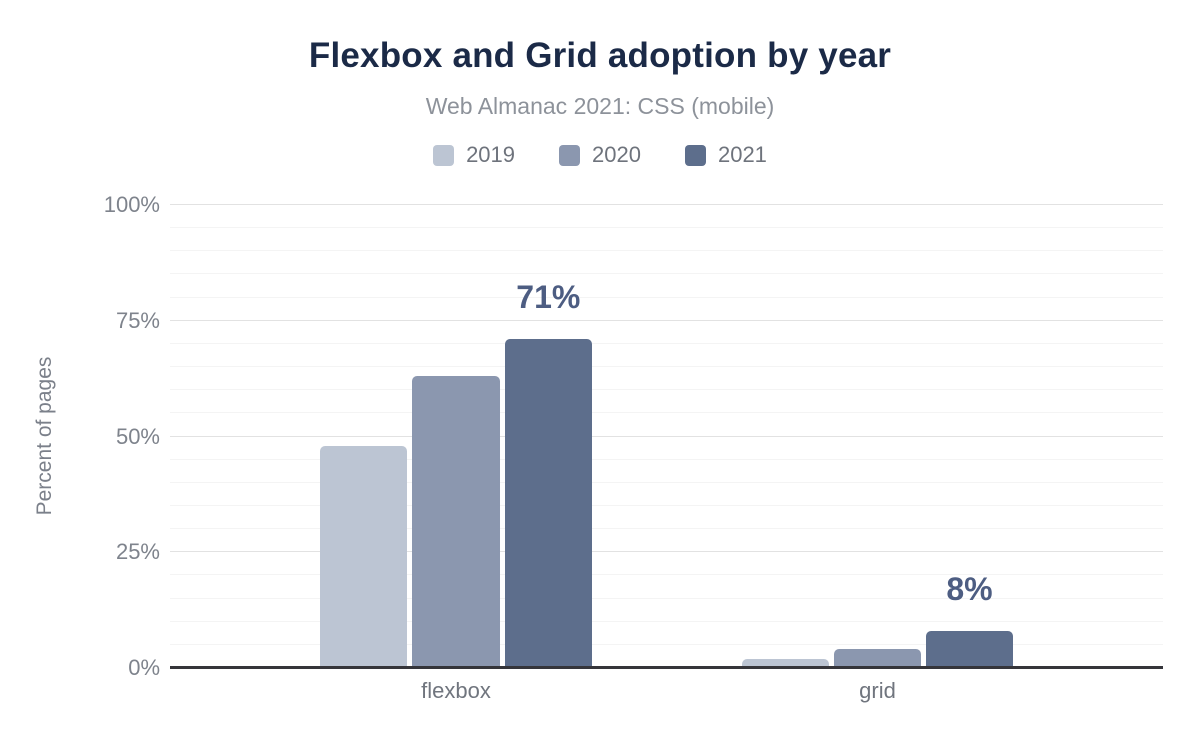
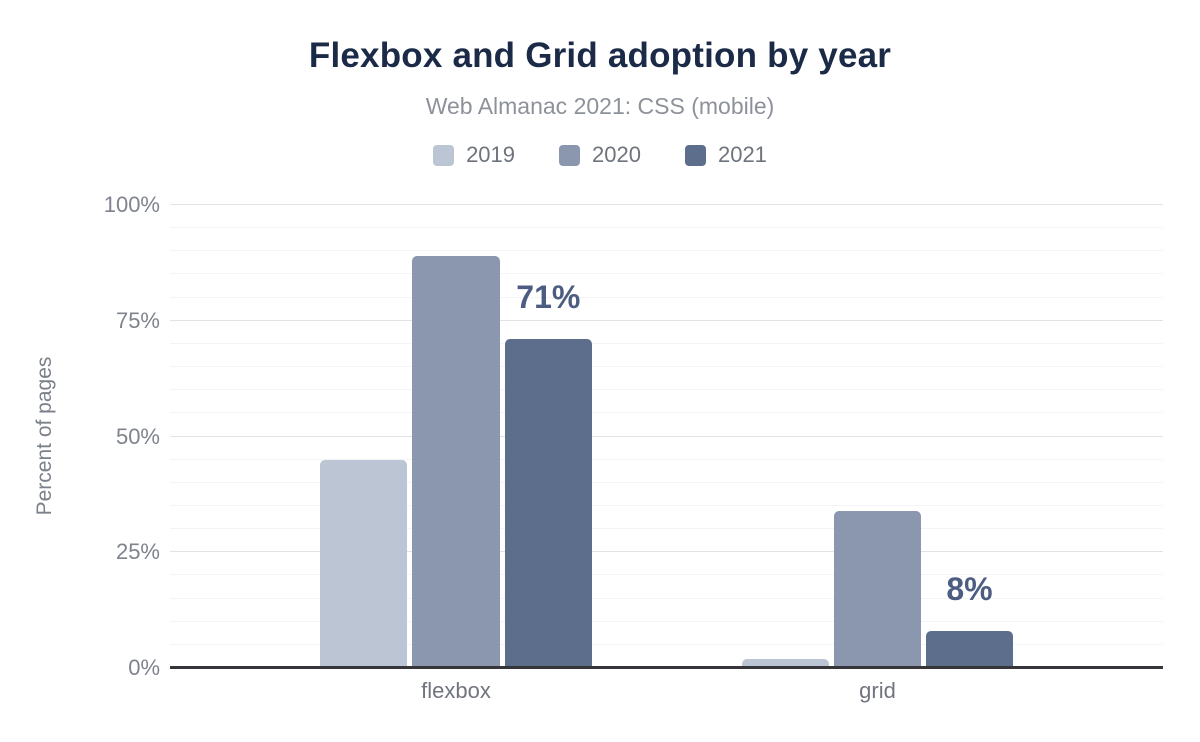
2019/flexbox: 48% -> 45%
2020/flexbox: 63% -> 89%
2020/grid: 4% -> 34%
